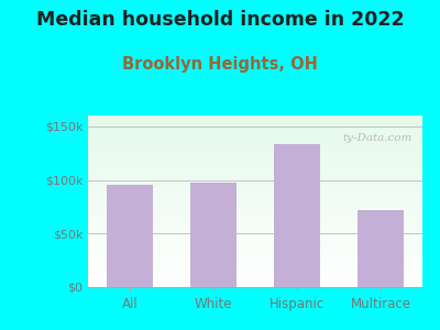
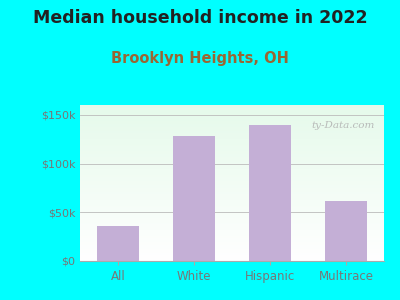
All: $95k -> $36k
White: $97k -> $128k
Hispanic: $133k -> $140k
Multirace: $72k -> $62k
